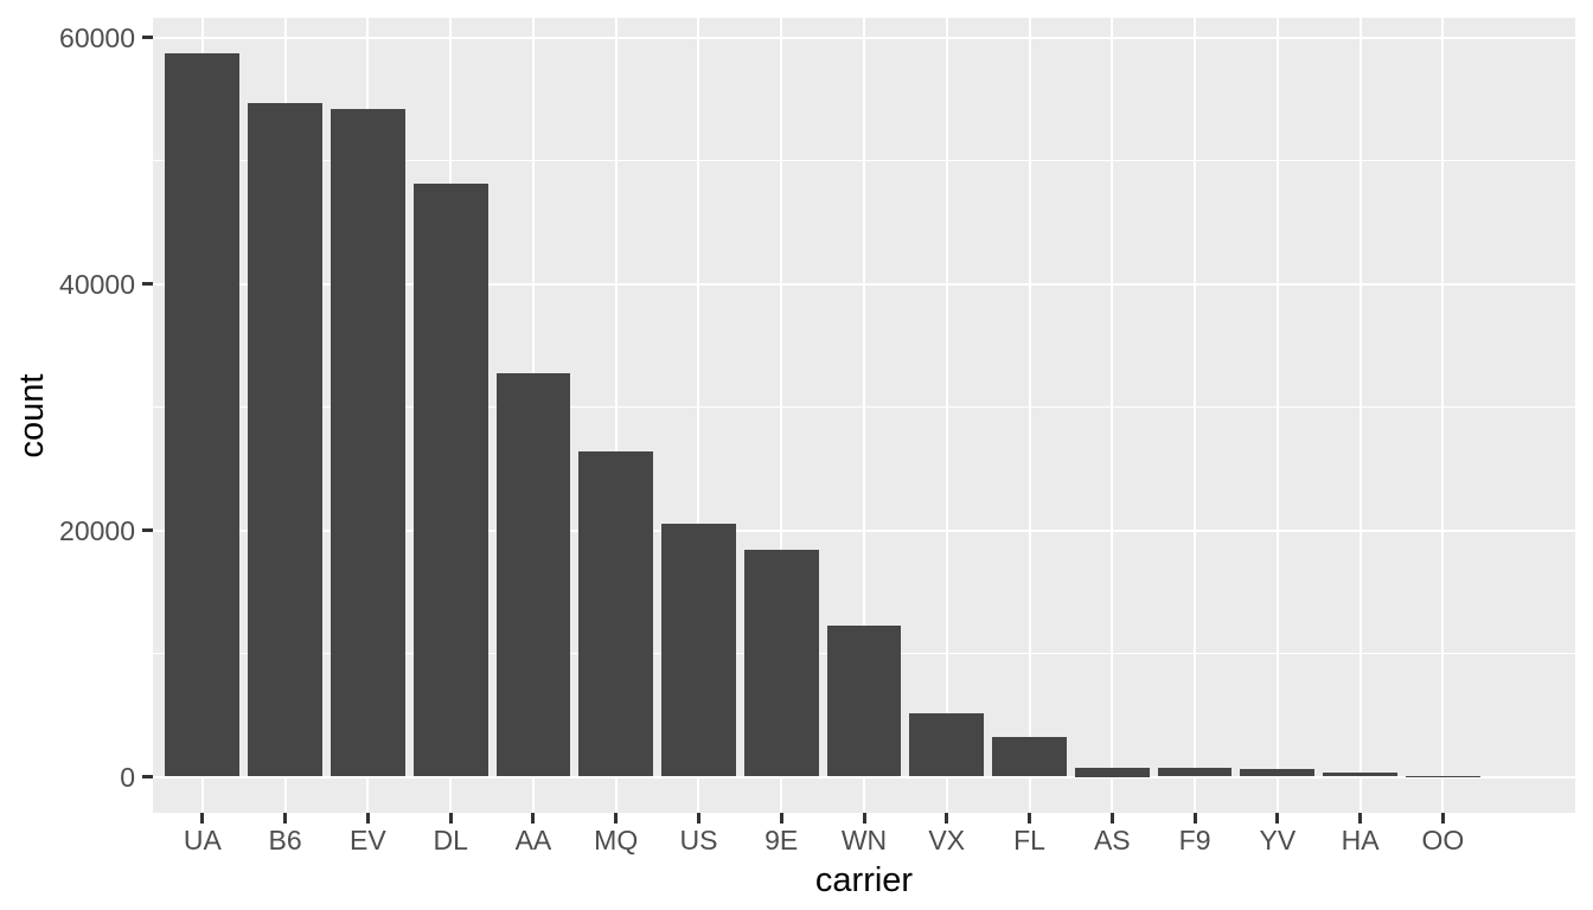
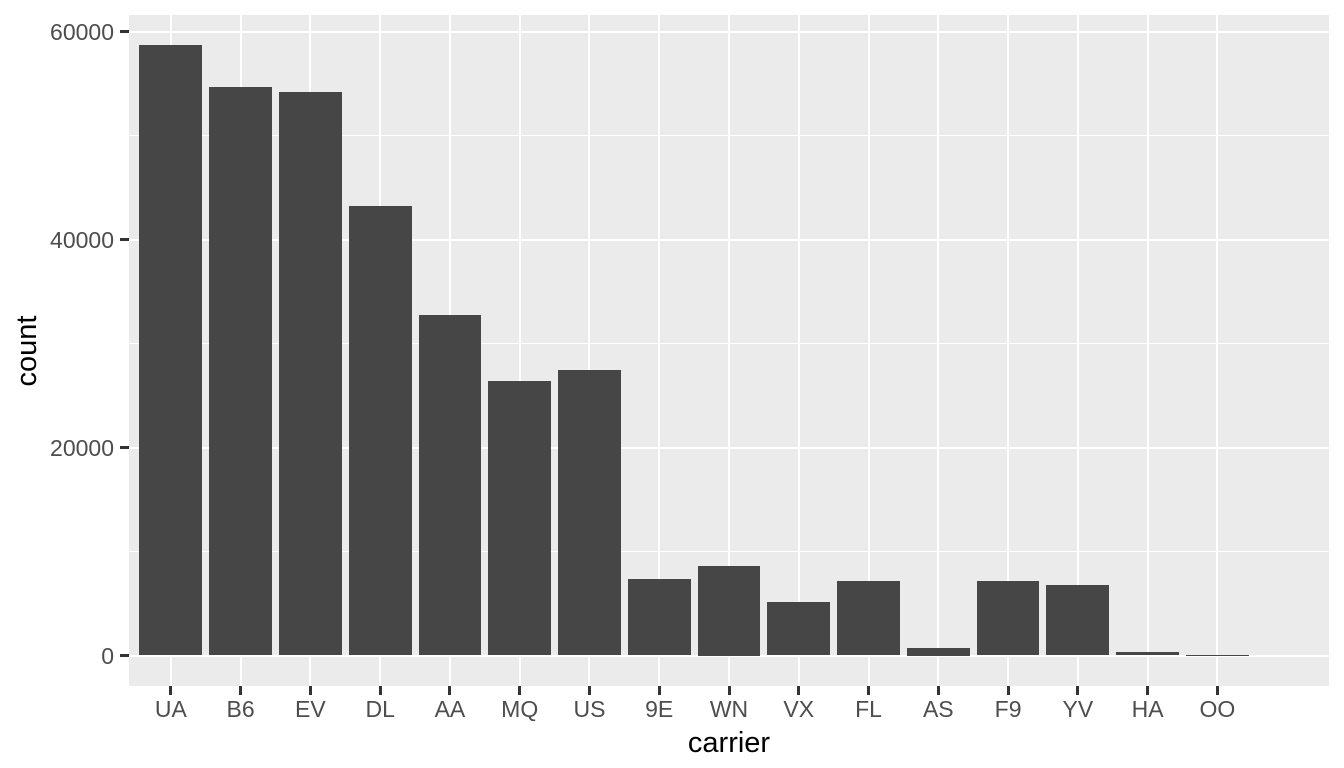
DL: 48100 -> 43200
US: 20500 -> 27500
9E: 18500 -> 7400
WN: 12300 -> 8600
FL: 3300 -> 7200
F9: 700 -> 7200
YV: 600 -> 6800
